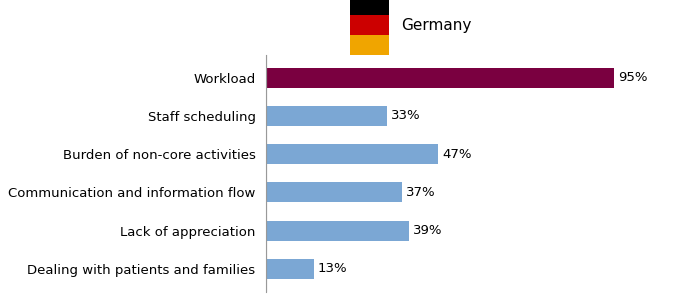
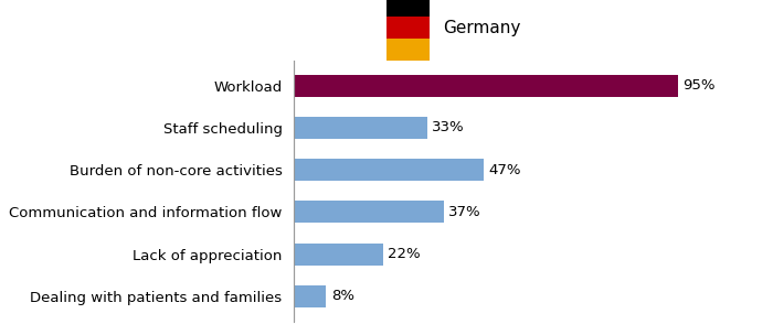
Lack of appreciation: 39% -> 22%
Dealing with patients and families: 13% -> 8%
